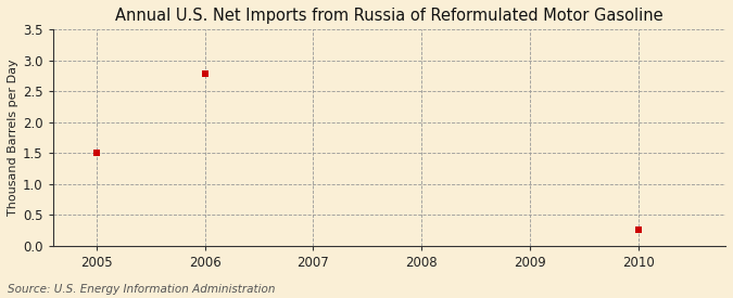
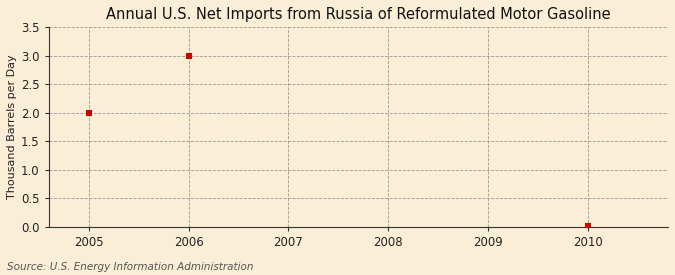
2005: 1.50 -> 2.00
2006: 2.78 -> 3.00
2010: 0.26 -> 0.02
